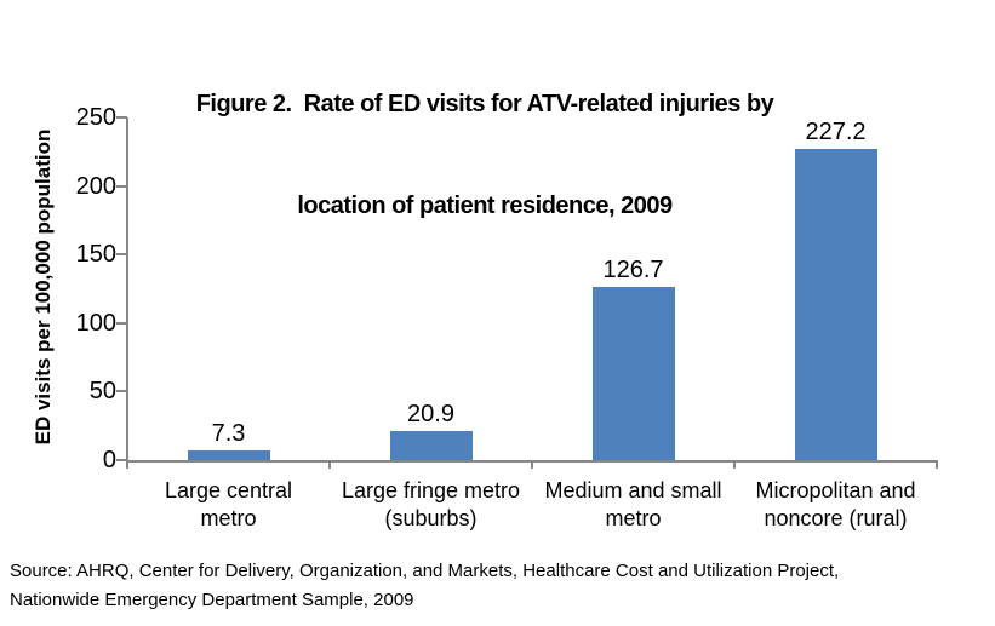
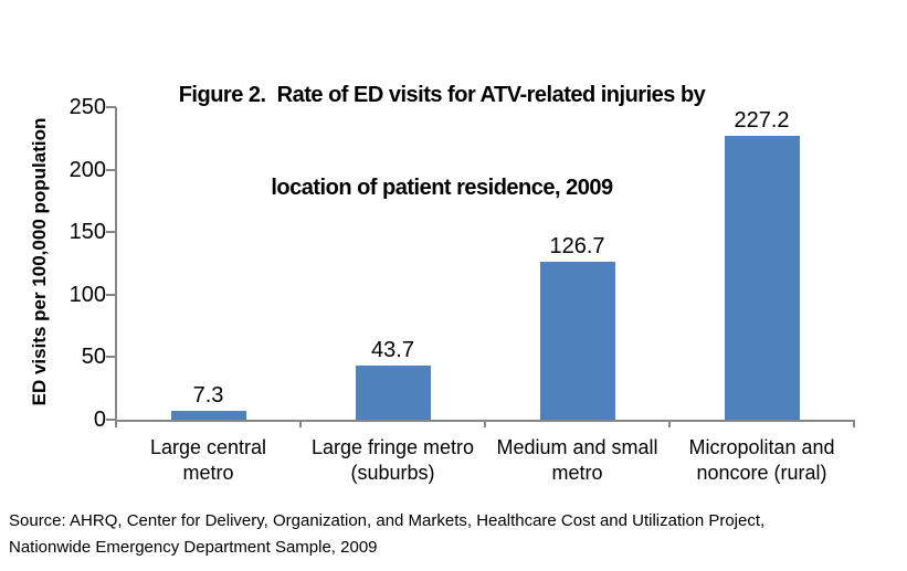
Large fringe metro (suburbs): 20.9 -> 43.7
